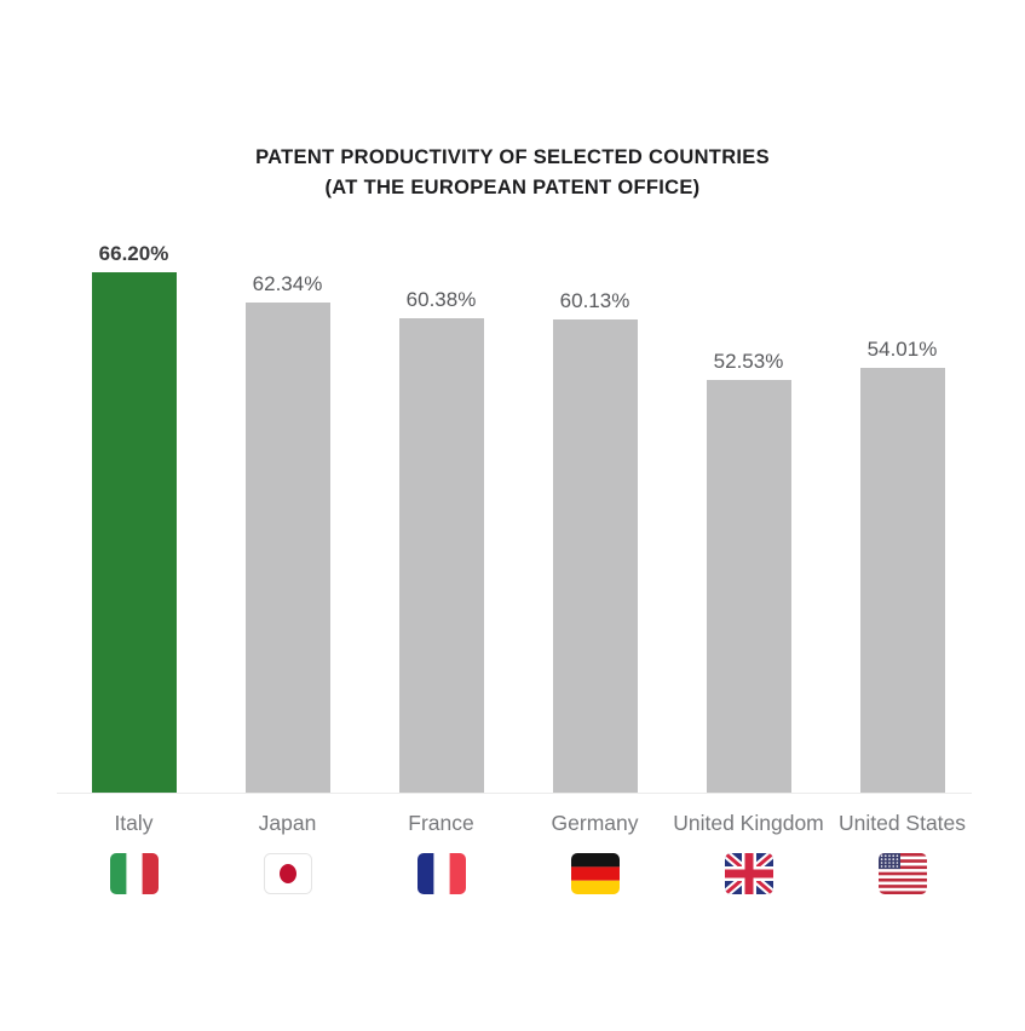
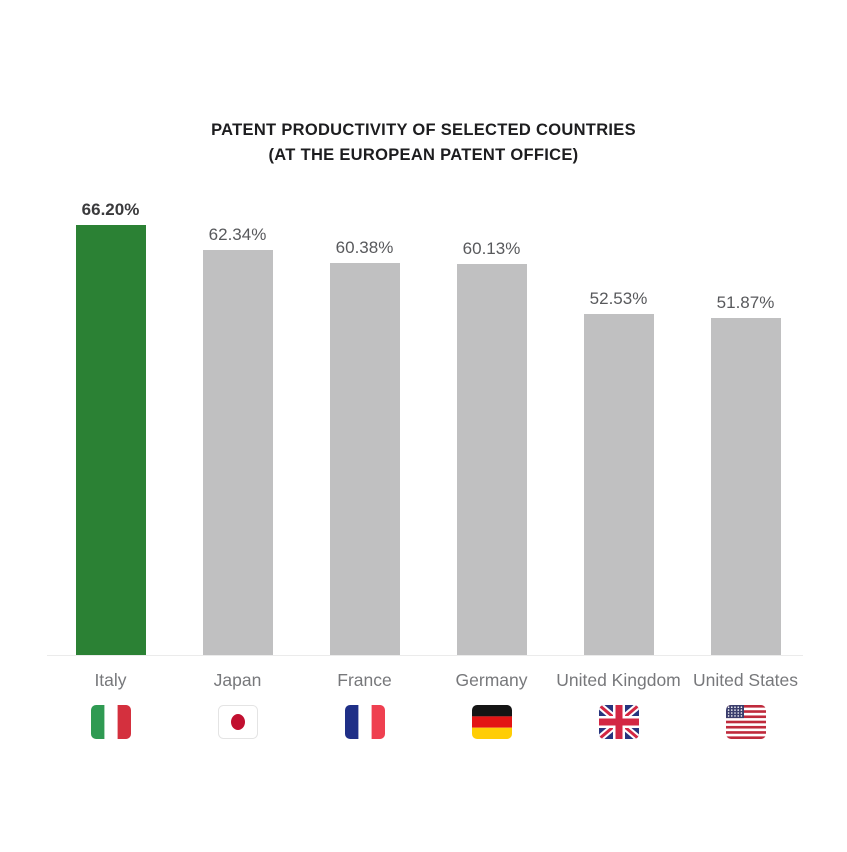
United States: 54.01% -> 51.87%
